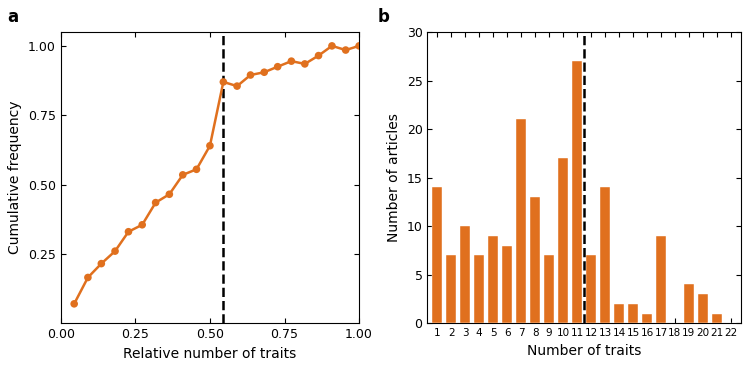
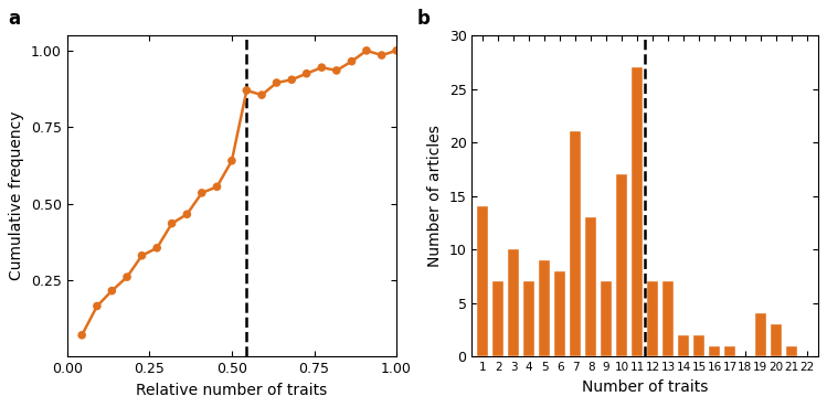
13: 14 -> 7
17: 9 -> 1
